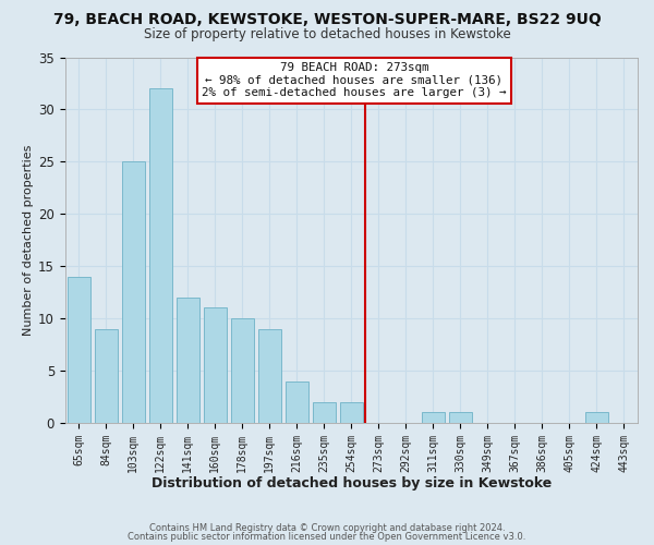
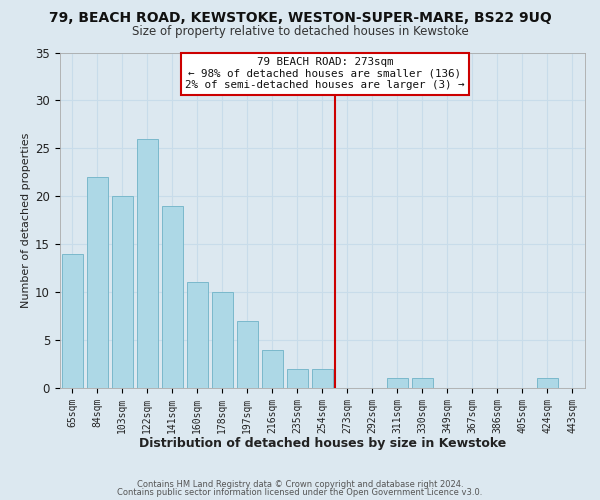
84sqm: 9 -> 22
103sqm: 25 -> 20
122sqm: 32 -> 26
141sqm: 12 -> 19
197sqm: 9 -> 7
